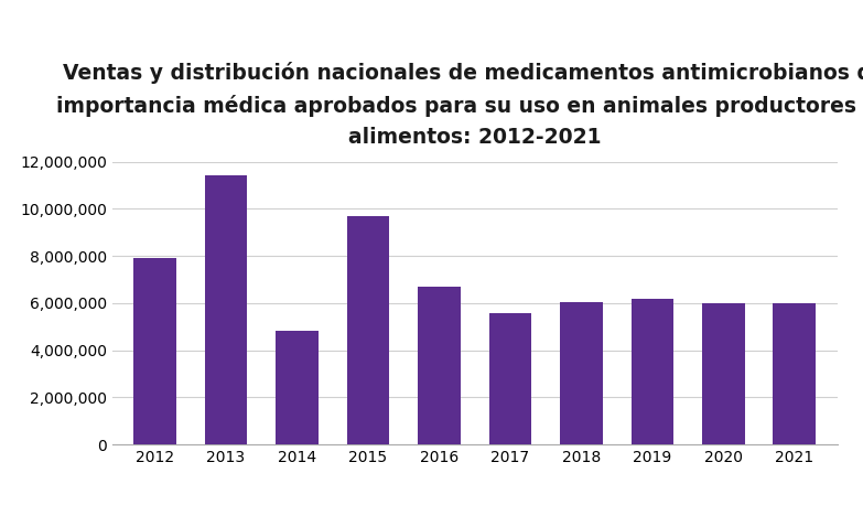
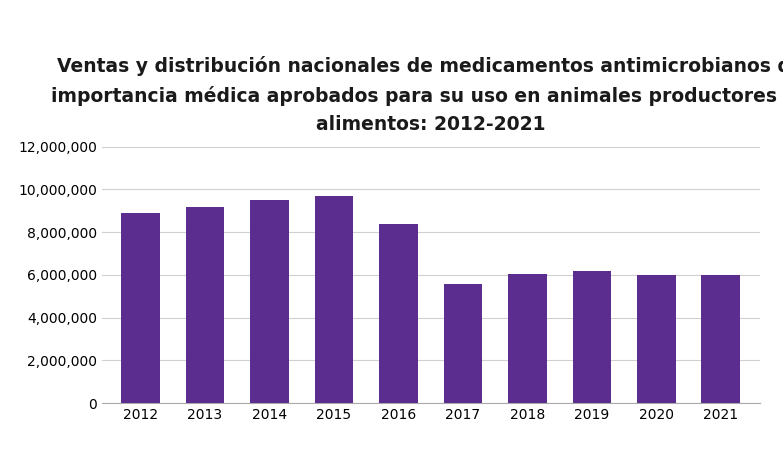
2012: 7,900,000 -> 8,900,000
2013: 11,400,000 -> 9,190,000
2014: 4,800,000 -> 9,480,000
2016: 6,700,000 -> 8,360,000
